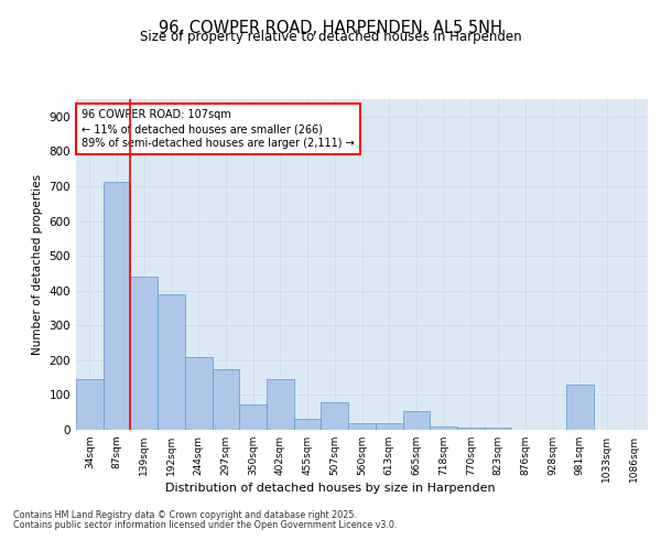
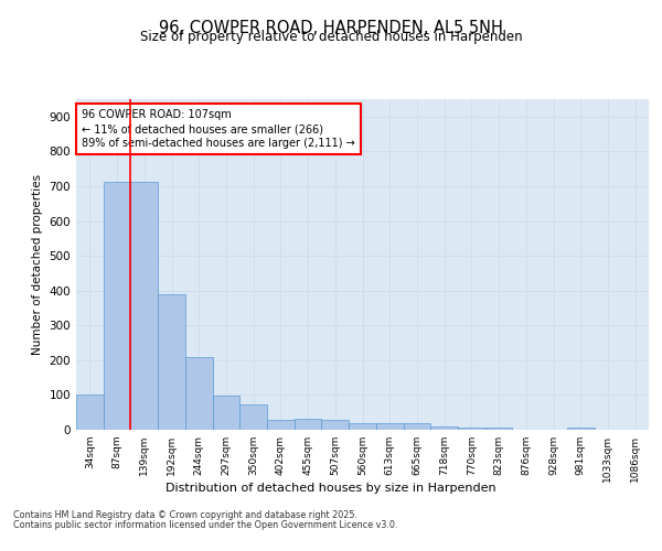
34sqm: 145 -> 100
139sqm: 440 -> 712
297sqm: 175 -> 97
402sqm: 145 -> 30
507sqm: 80 -> 30
665sqm: 55 -> 20
981sqm: 130 -> 6
